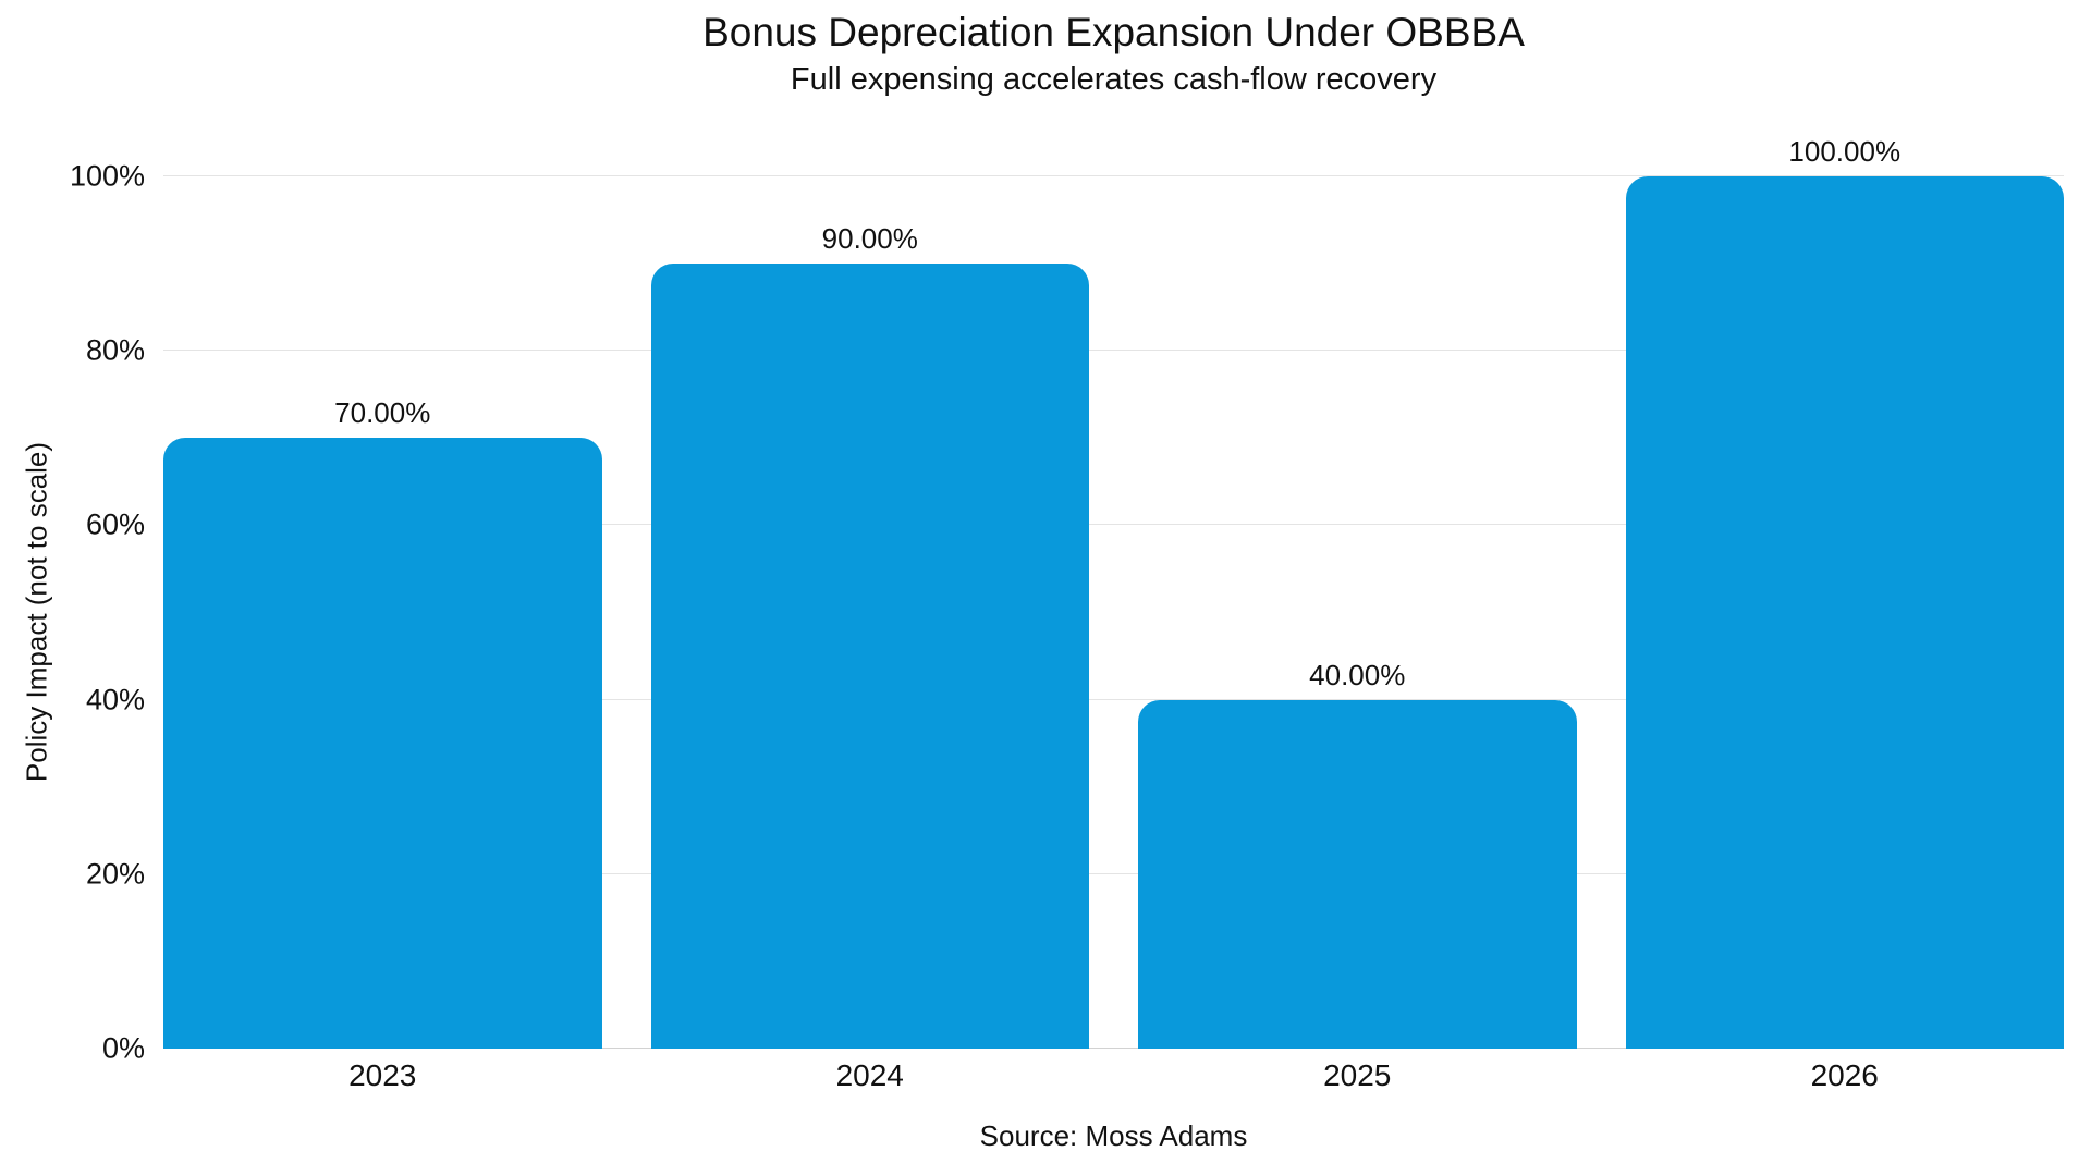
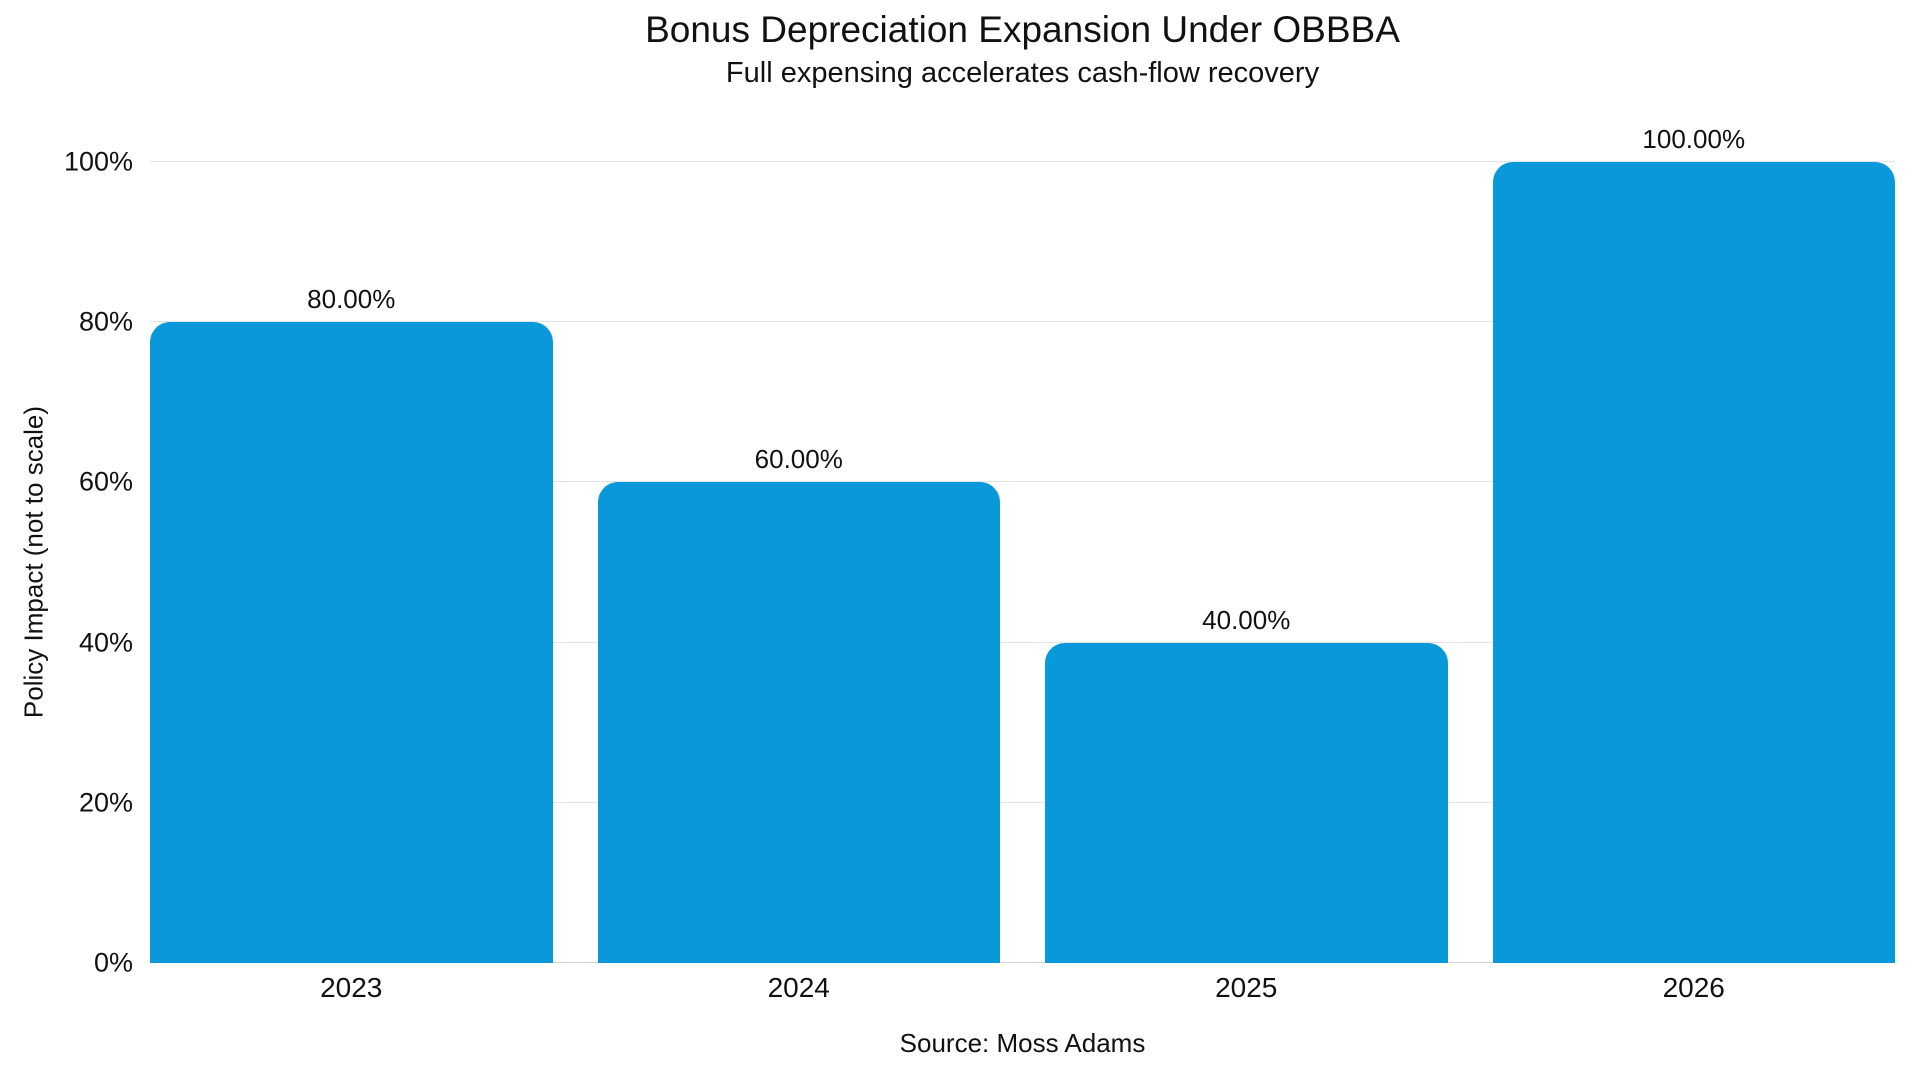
2023: 70.00% -> 80.00%
2024: 90.00% -> 60.00%
